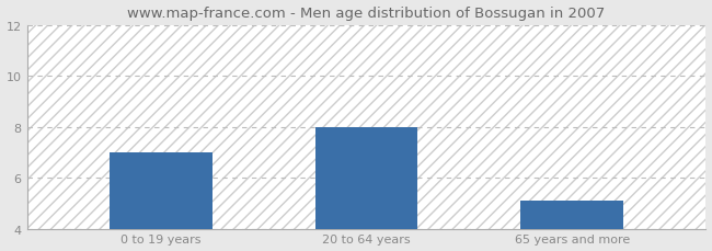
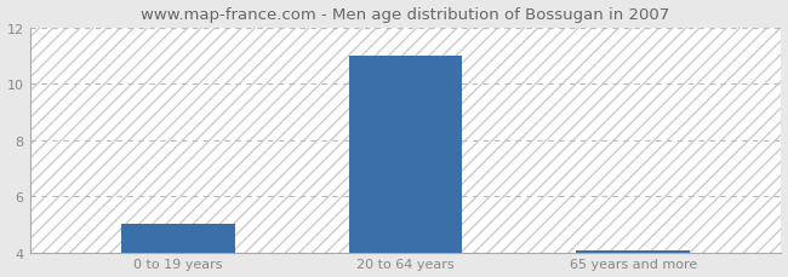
0 to 19 years: 7.00 -> 5.00
20 to 64 years: 8.00 -> 11.00
65 years and more: 5.10 -> 4.05
